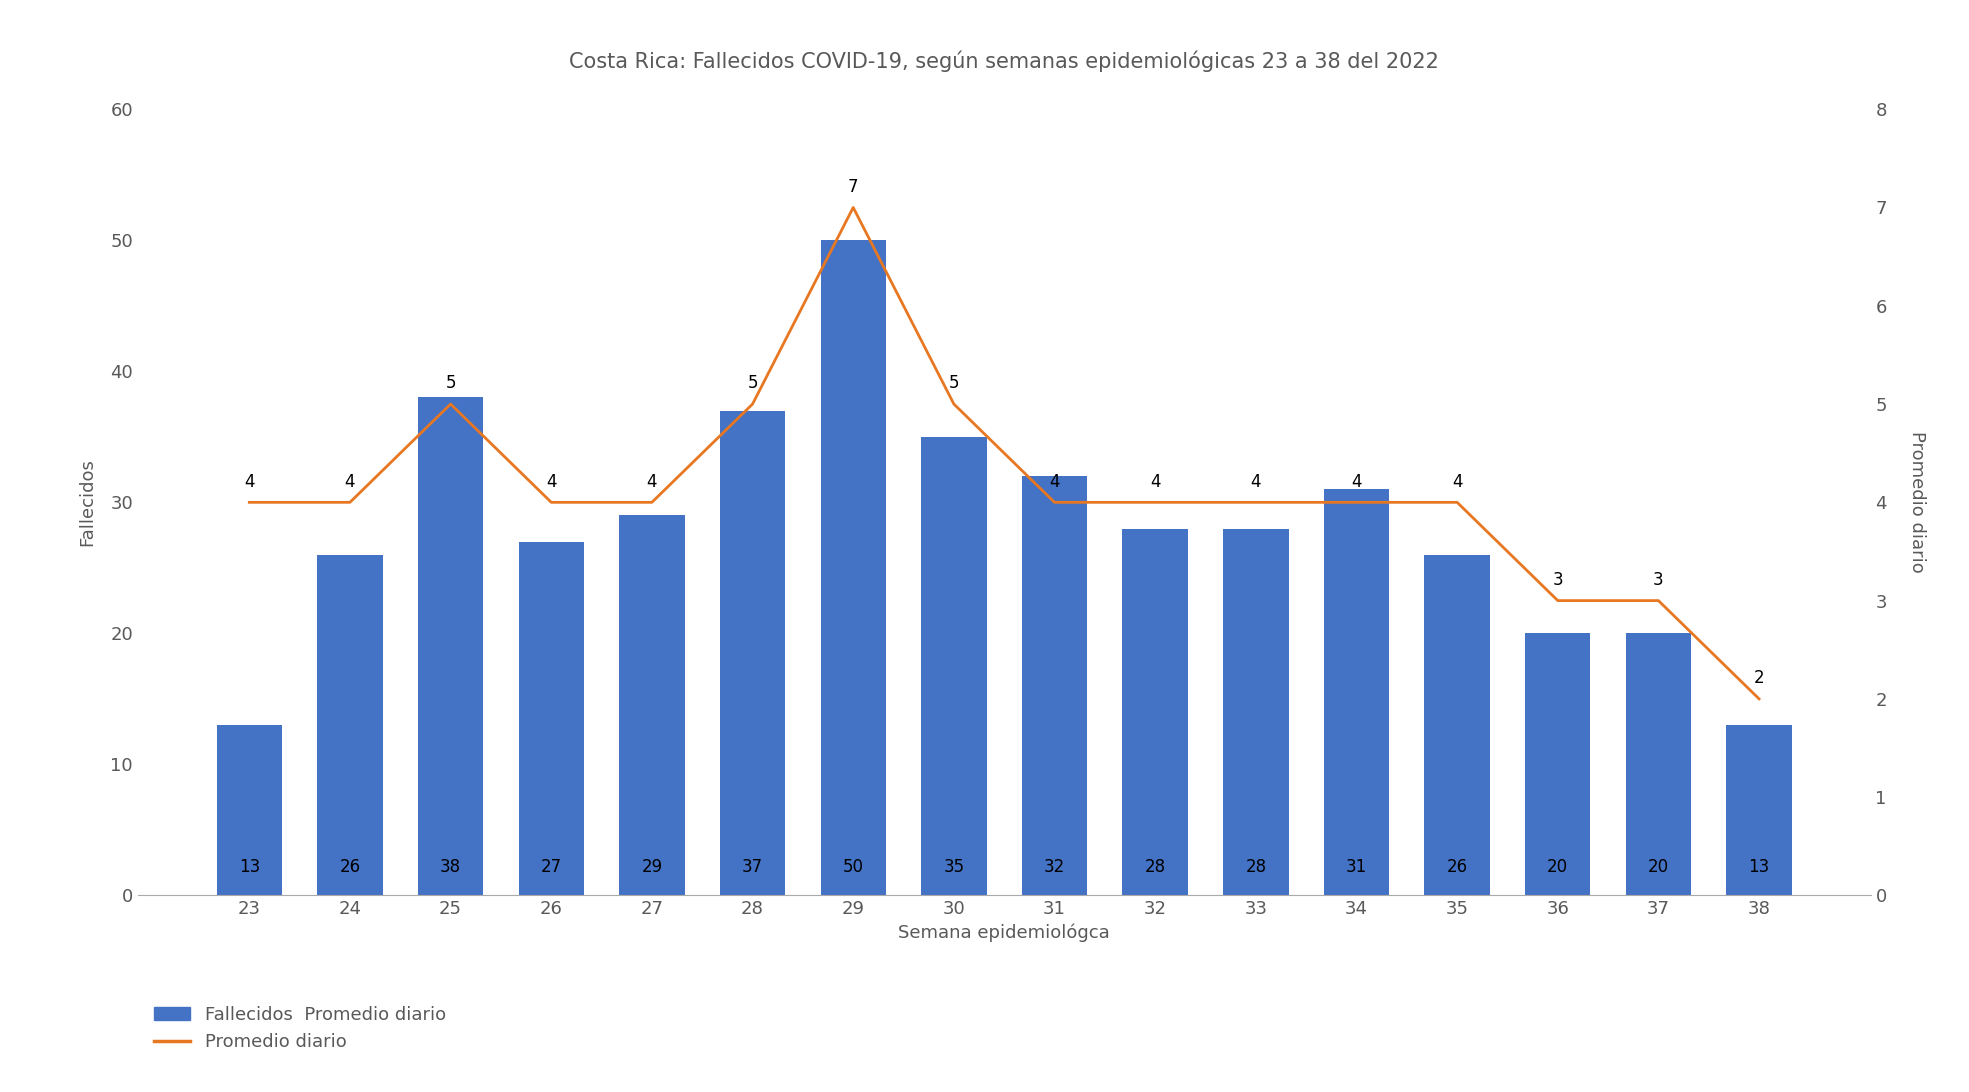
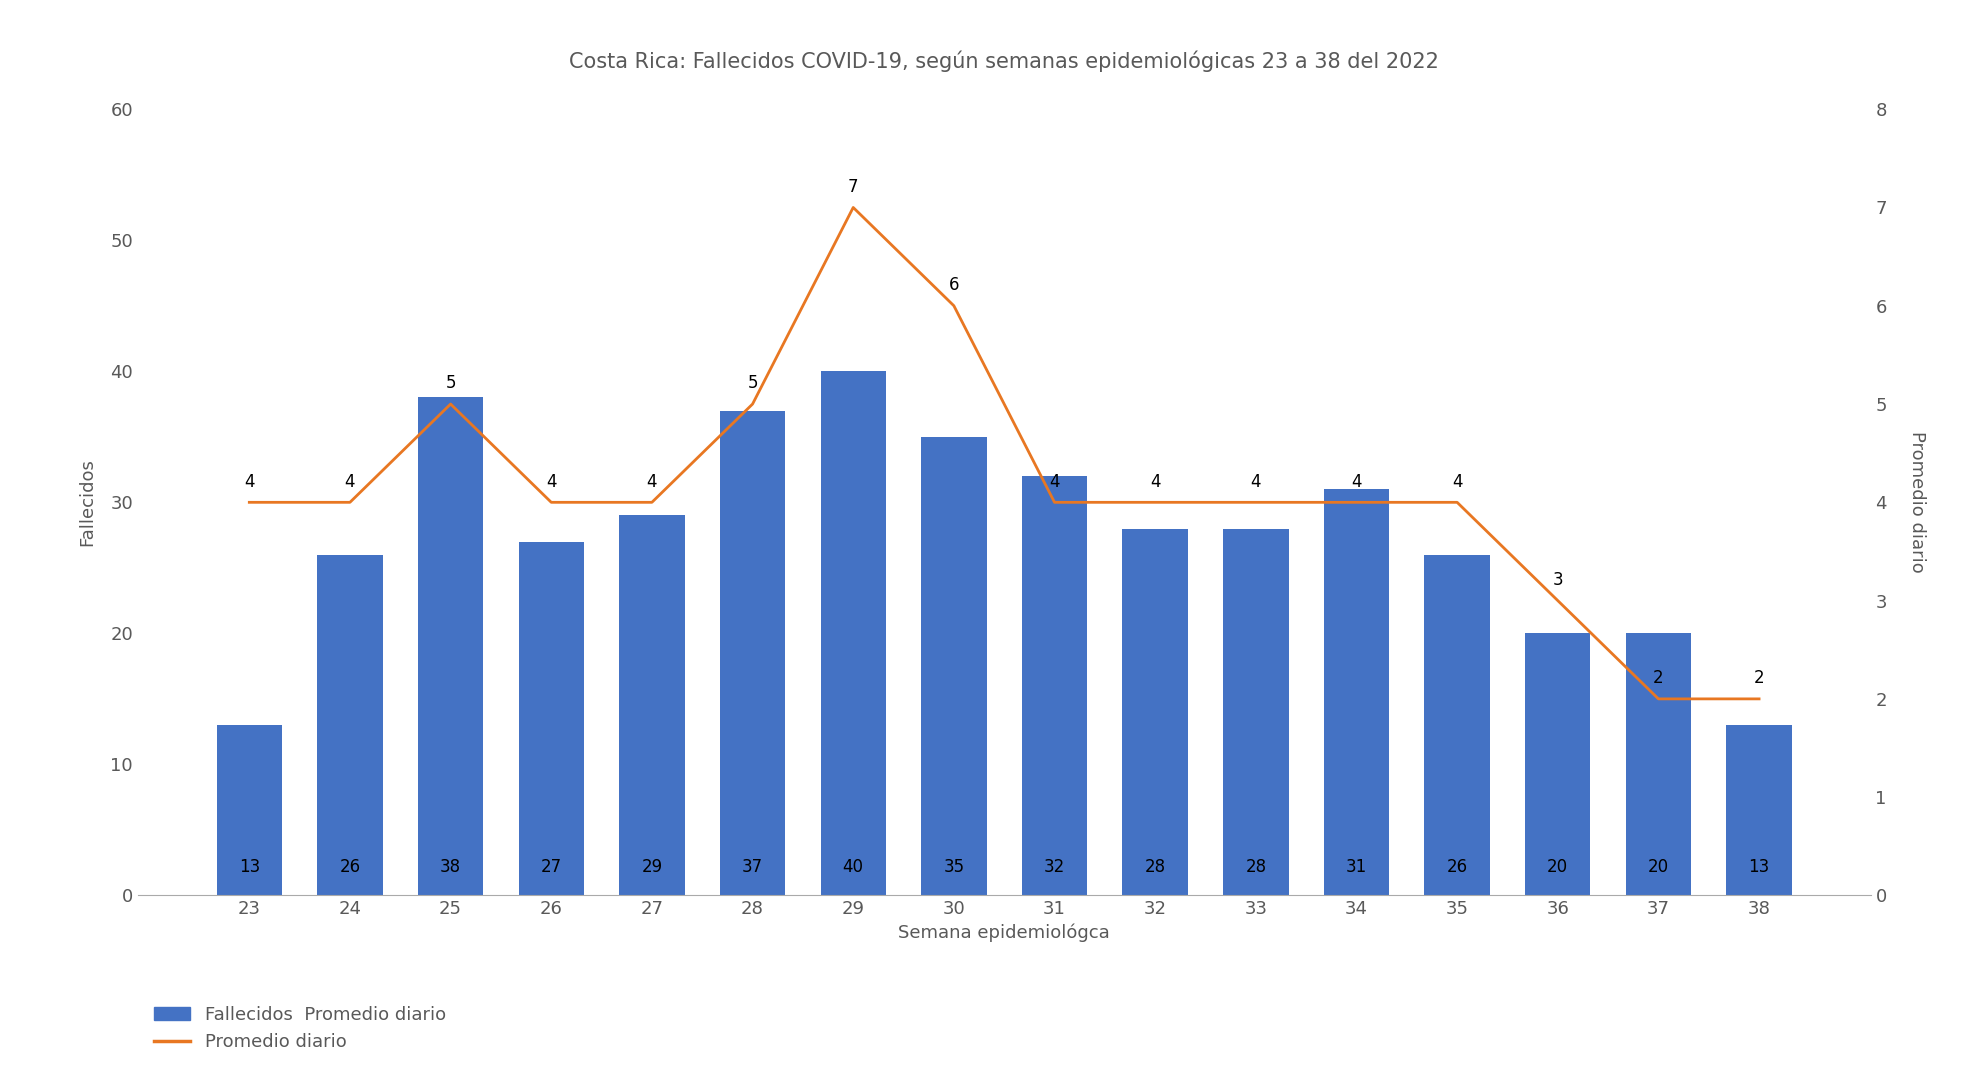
Fallecidos Promedio diario/29: 50 -> 40
Promedio diario/30: 5 -> 6
Promedio diario/37: 3 -> 2
